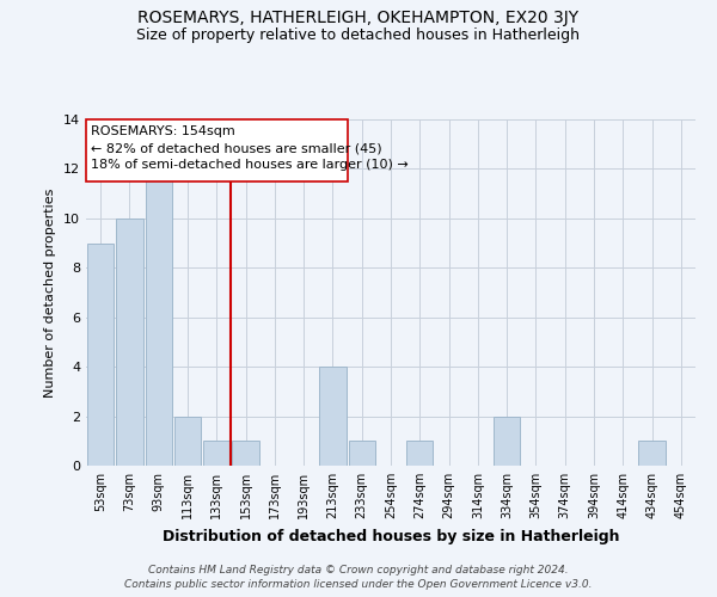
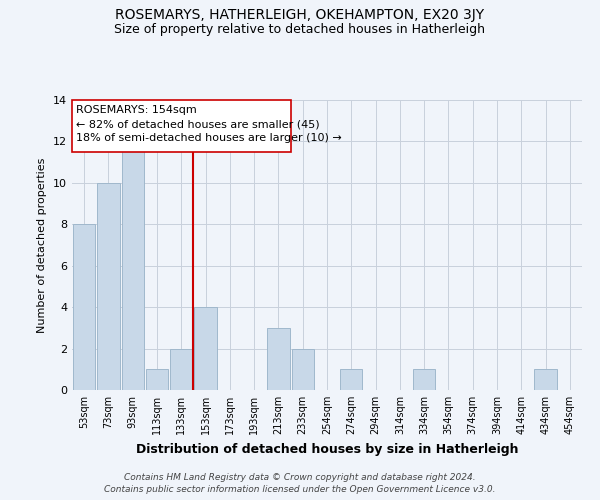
53sqm: 9 -> 8
113sqm: 2 -> 1
133sqm: 1 -> 2
153sqm: 1 -> 4
213sqm: 4 -> 3
233sqm: 1 -> 2
334sqm: 2 -> 1
